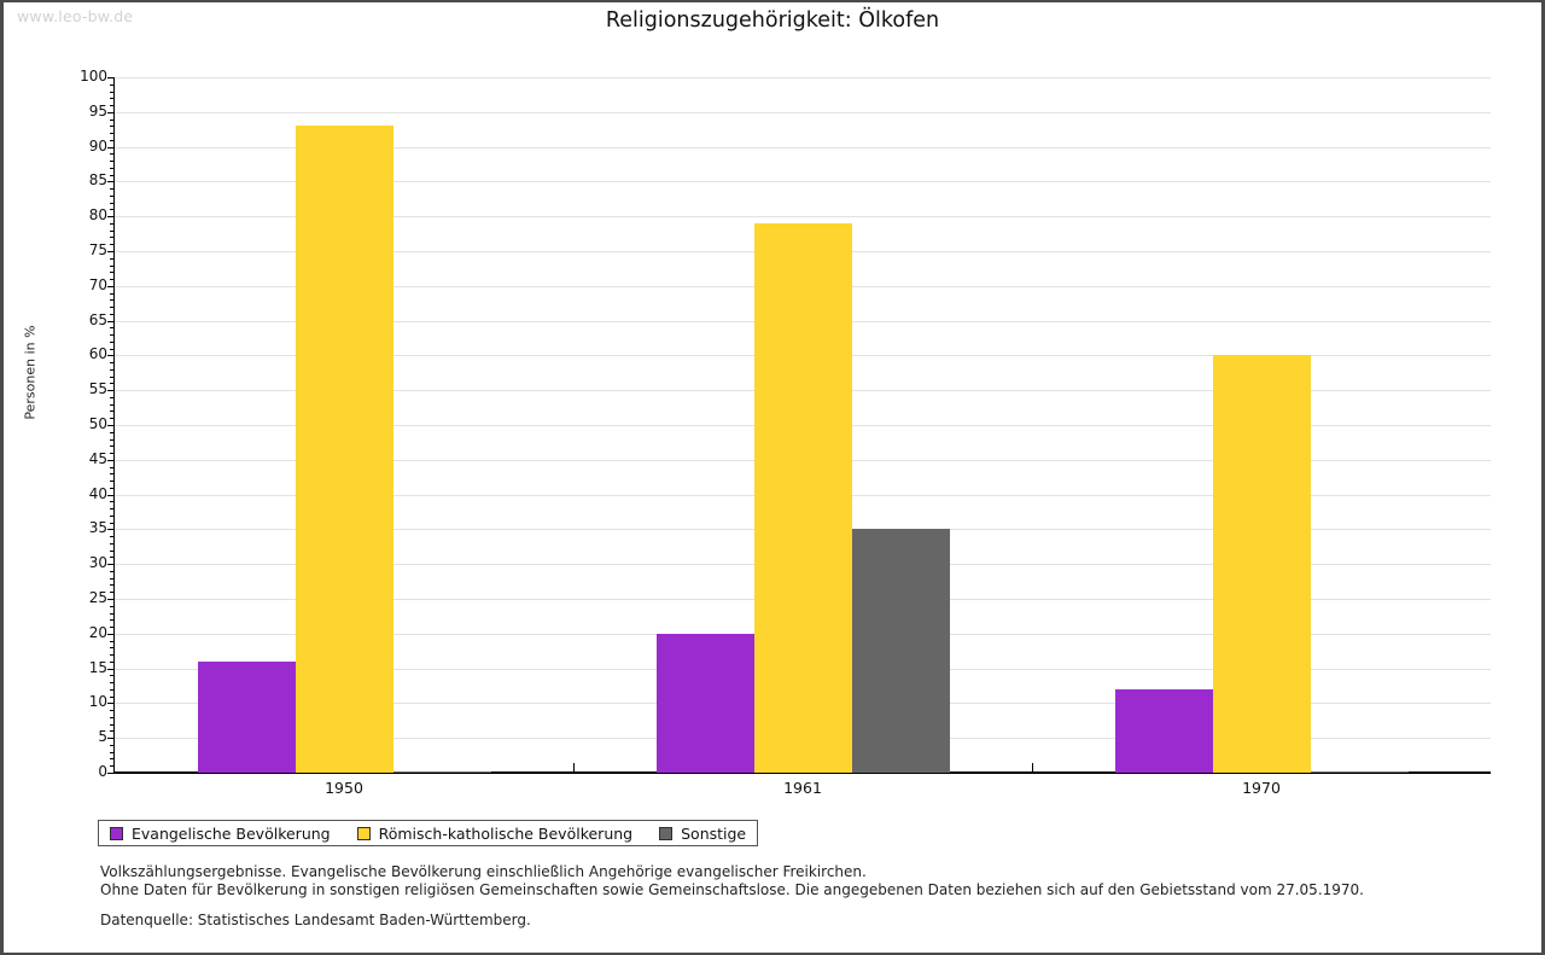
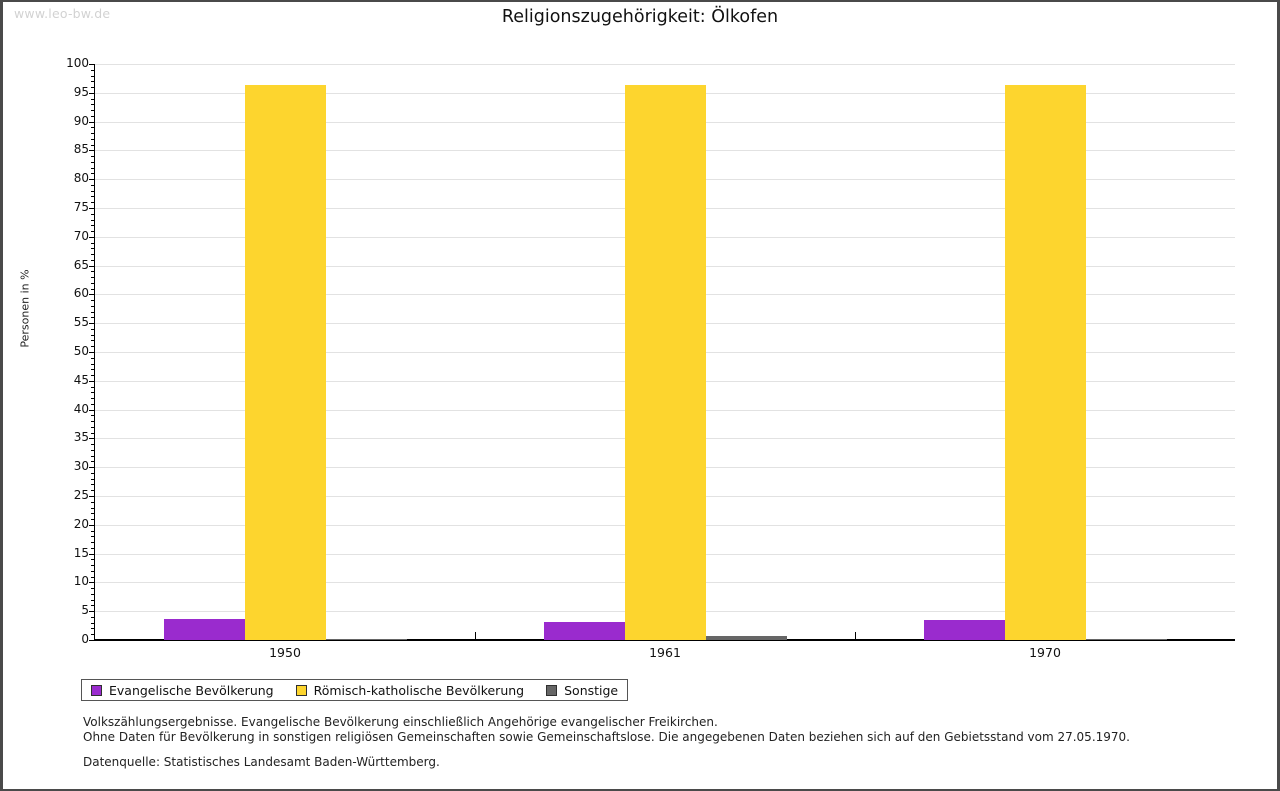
Evangelische Bevölkerung/1950: 16 -> 4
Römisch-katholische Bevölkerung/1950: 93 -> 96
Evangelische Bevölkerung/1961: 20 -> 3
Römisch-katholische Bevölkerung/1961: 79 -> 96
Sonstige/1961: 35 -> 1
Evangelische Bevölkerung/1970: 12 -> 3
Römisch-katholische Bevölkerung/1970: 60 -> 96
